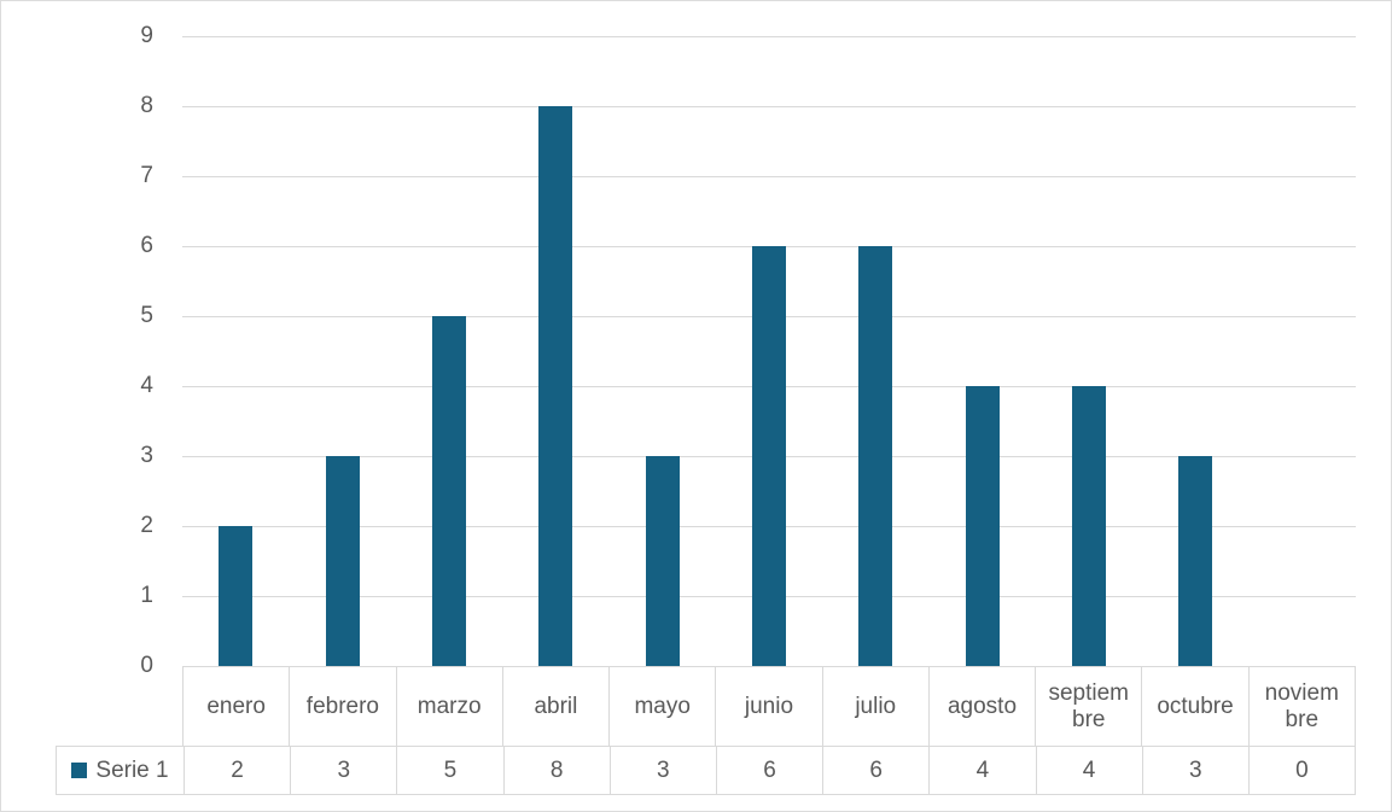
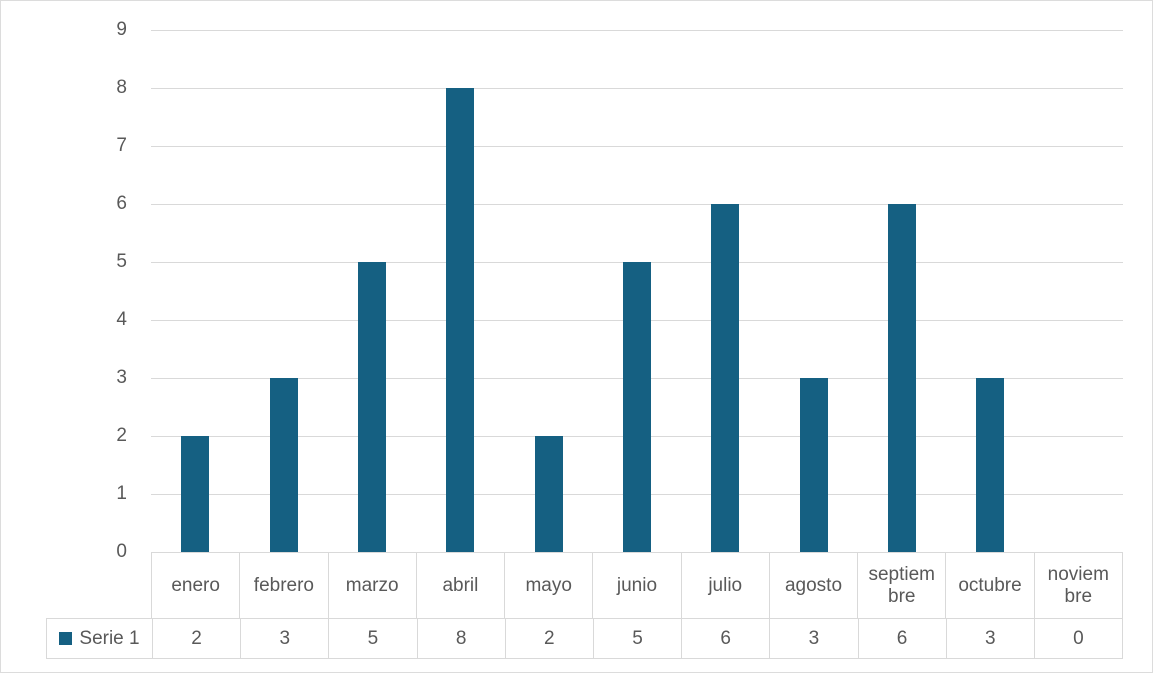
mayo: 3 -> 2
junio: 6 -> 5
agosto: 4 -> 3
septiembre: 4 -> 6
